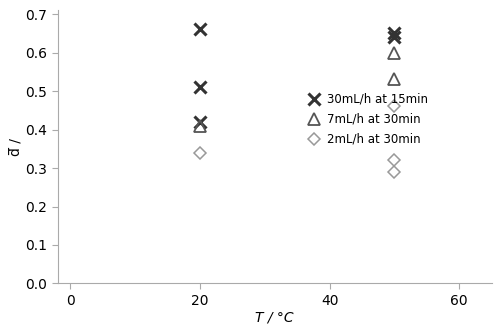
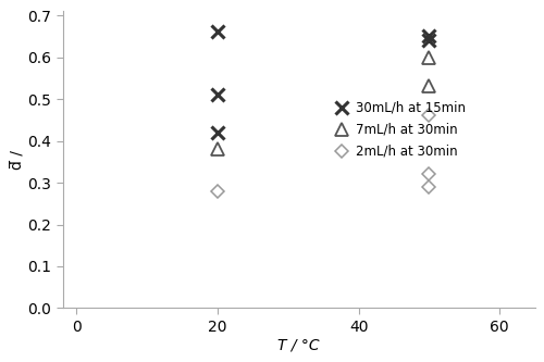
7mL/h at 30min/20: 0.41 -> 0.38
2mL/h at 30min/20: 0.34 -> 0.28
